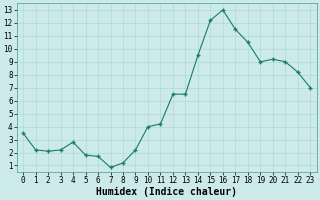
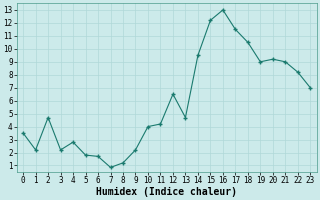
2: 2.1 -> 4.7
13: 6.5 -> 4.7
